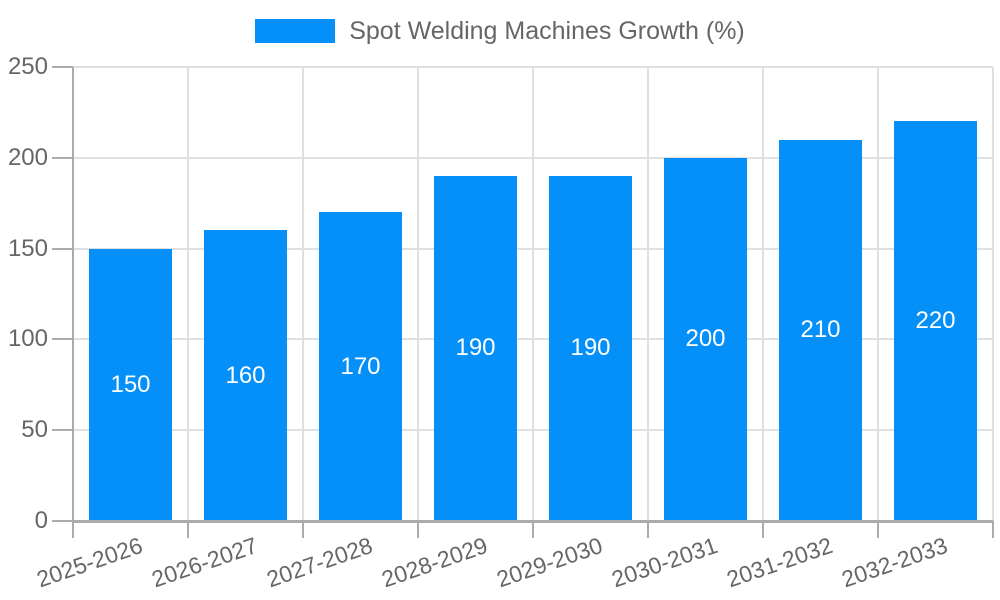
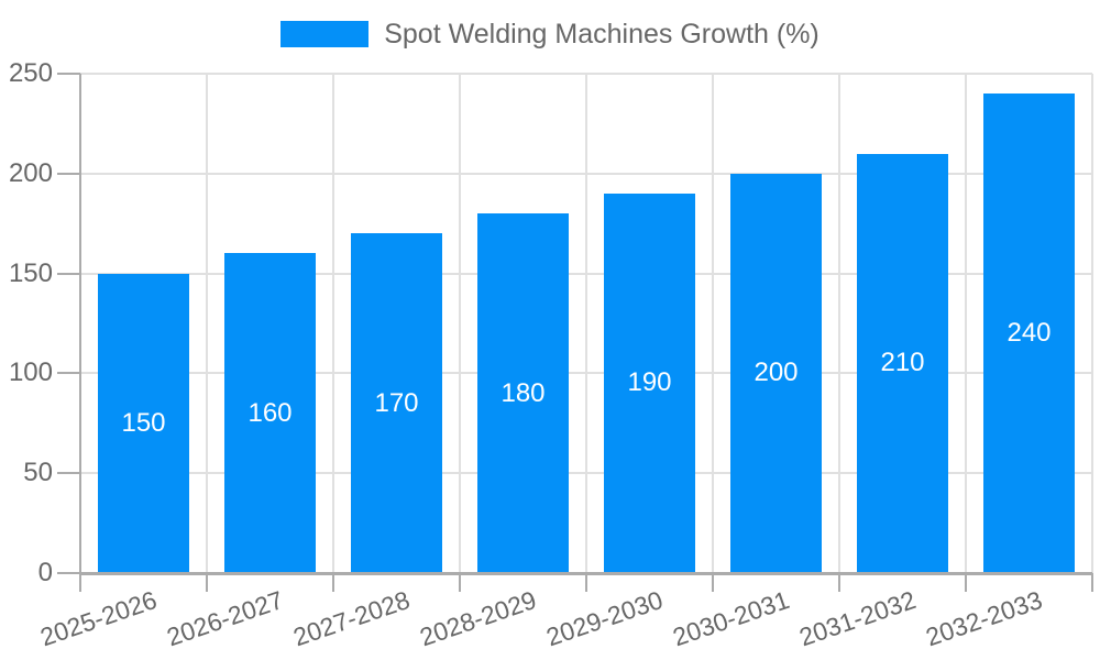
2028-2029: 190 -> 180
2032-2033: 220 -> 240
